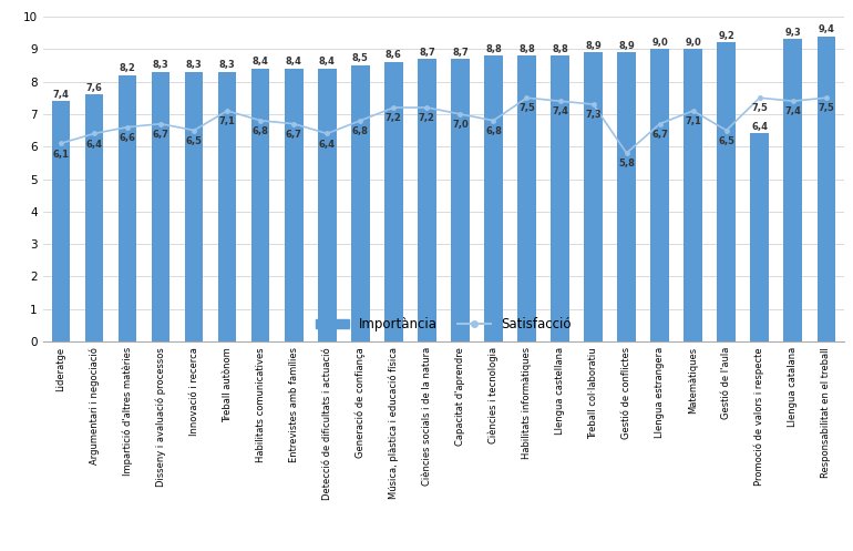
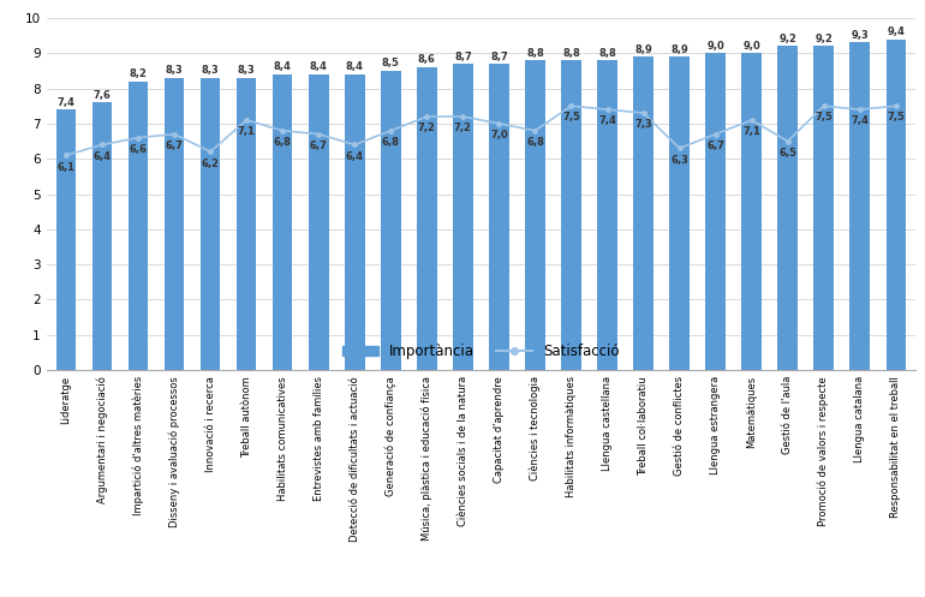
Satisfacció/Innovació i recerca: 6,5 -> 6,2
Satisfacció/Gestió de conflictes: 5,8 -> 6,3
Importància/Promoció de valors i respecte: 6,4 -> 9,2
